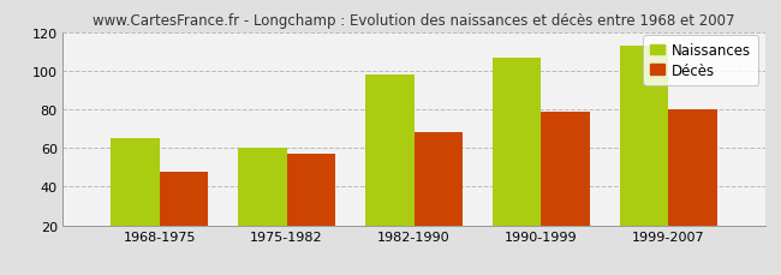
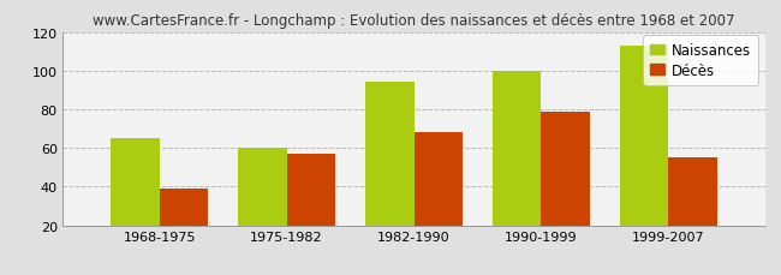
Décès/1968-1975: 48 -> 39
Naissances/1982-1990: 98 -> 94
Naissances/1990-1999: 107 -> 100
Décès/1999-2007: 80 -> 55
